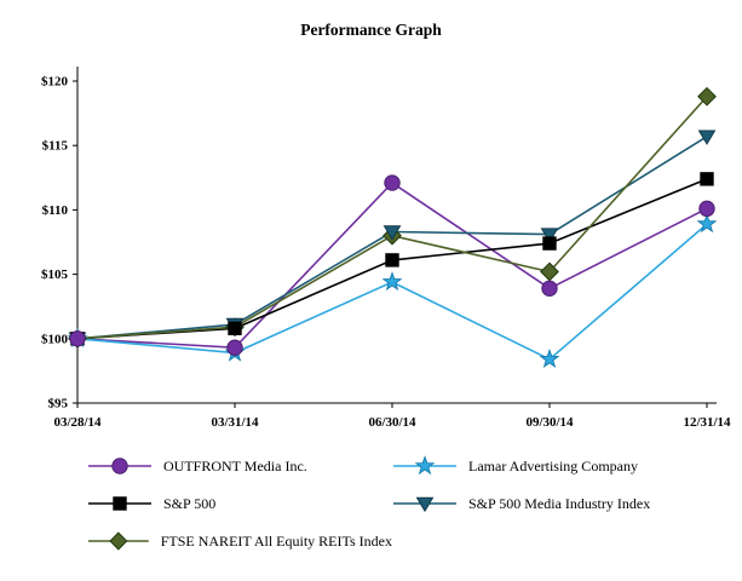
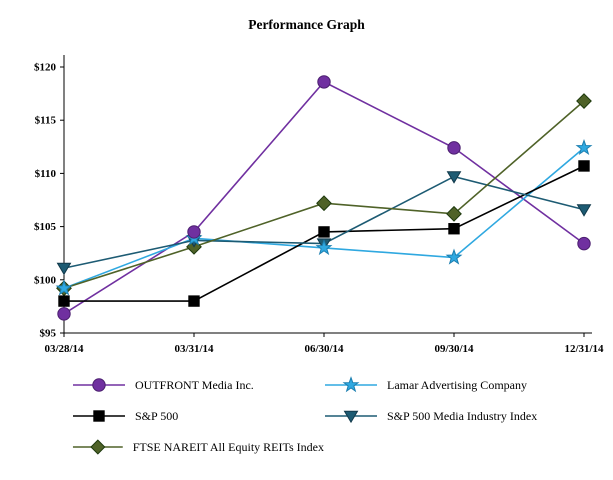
OUTFRONT Media Inc./03/28/14: $100.0 -> $96.8
Lamar Advertising Company/03/28/14: $100.0 -> $99.2
S&P 500/03/28/14: $100.0 -> $98.0
S&P 500 Media Industry Index/03/28/14: $100.0 -> $101.1
FTSE NAREIT All Equity REITs Index/03/28/14: $100.0 -> $99.2
OUTFRONT Media Inc./03/31/14: $99.3 -> $104.5
Lamar Advertising Company/03/31/14: $98.9 -> $103.9
S&P 500/03/31/14: $100.8 -> $98.0
S&P 500 Media Industry Index/03/31/14: $101.1 -> $103.7
FTSE NAREIT All Equity REITs Index/03/31/14: $100.9 -> $103.1
OUTFRONT Media Inc./06/30/14: $112.1 -> $118.6
Lamar Advertising Company/06/30/14: $104.4 -> $103.0
S&P 500/06/30/14: $106.1 -> $104.5
S&P 500 Media Industry Index/06/30/14: $108.3 -> $103.4
FTSE NAREIT All Equity REITs Index/06/30/14: $108.0 -> $107.2
OUTFRONT Media Inc./09/30/14: $103.9 -> $112.4
Lamar Advertising Company/09/30/14: $98.4 -> $102.1
S&P 500/09/30/14: $107.4 -> $104.8
S&P 500 Media Industry Index/09/30/14: $108.1 -> $109.7
FTSE NAREIT All Equity REITs Index/09/30/14: $105.2 -> $106.2
OUTFRONT Media Inc./12/31/14: $110.1 -> $103.4
Lamar Advertising Company/12/31/14: $108.9 -> $112.4
S&P 500/12/31/14: $112.4 -> $110.7
S&P 500 Media Industry Index/12/31/14: $115.7 -> $106.6
FTSE NAREIT All Equity REITs Index/12/31/14: $118.8 -> $116.8
